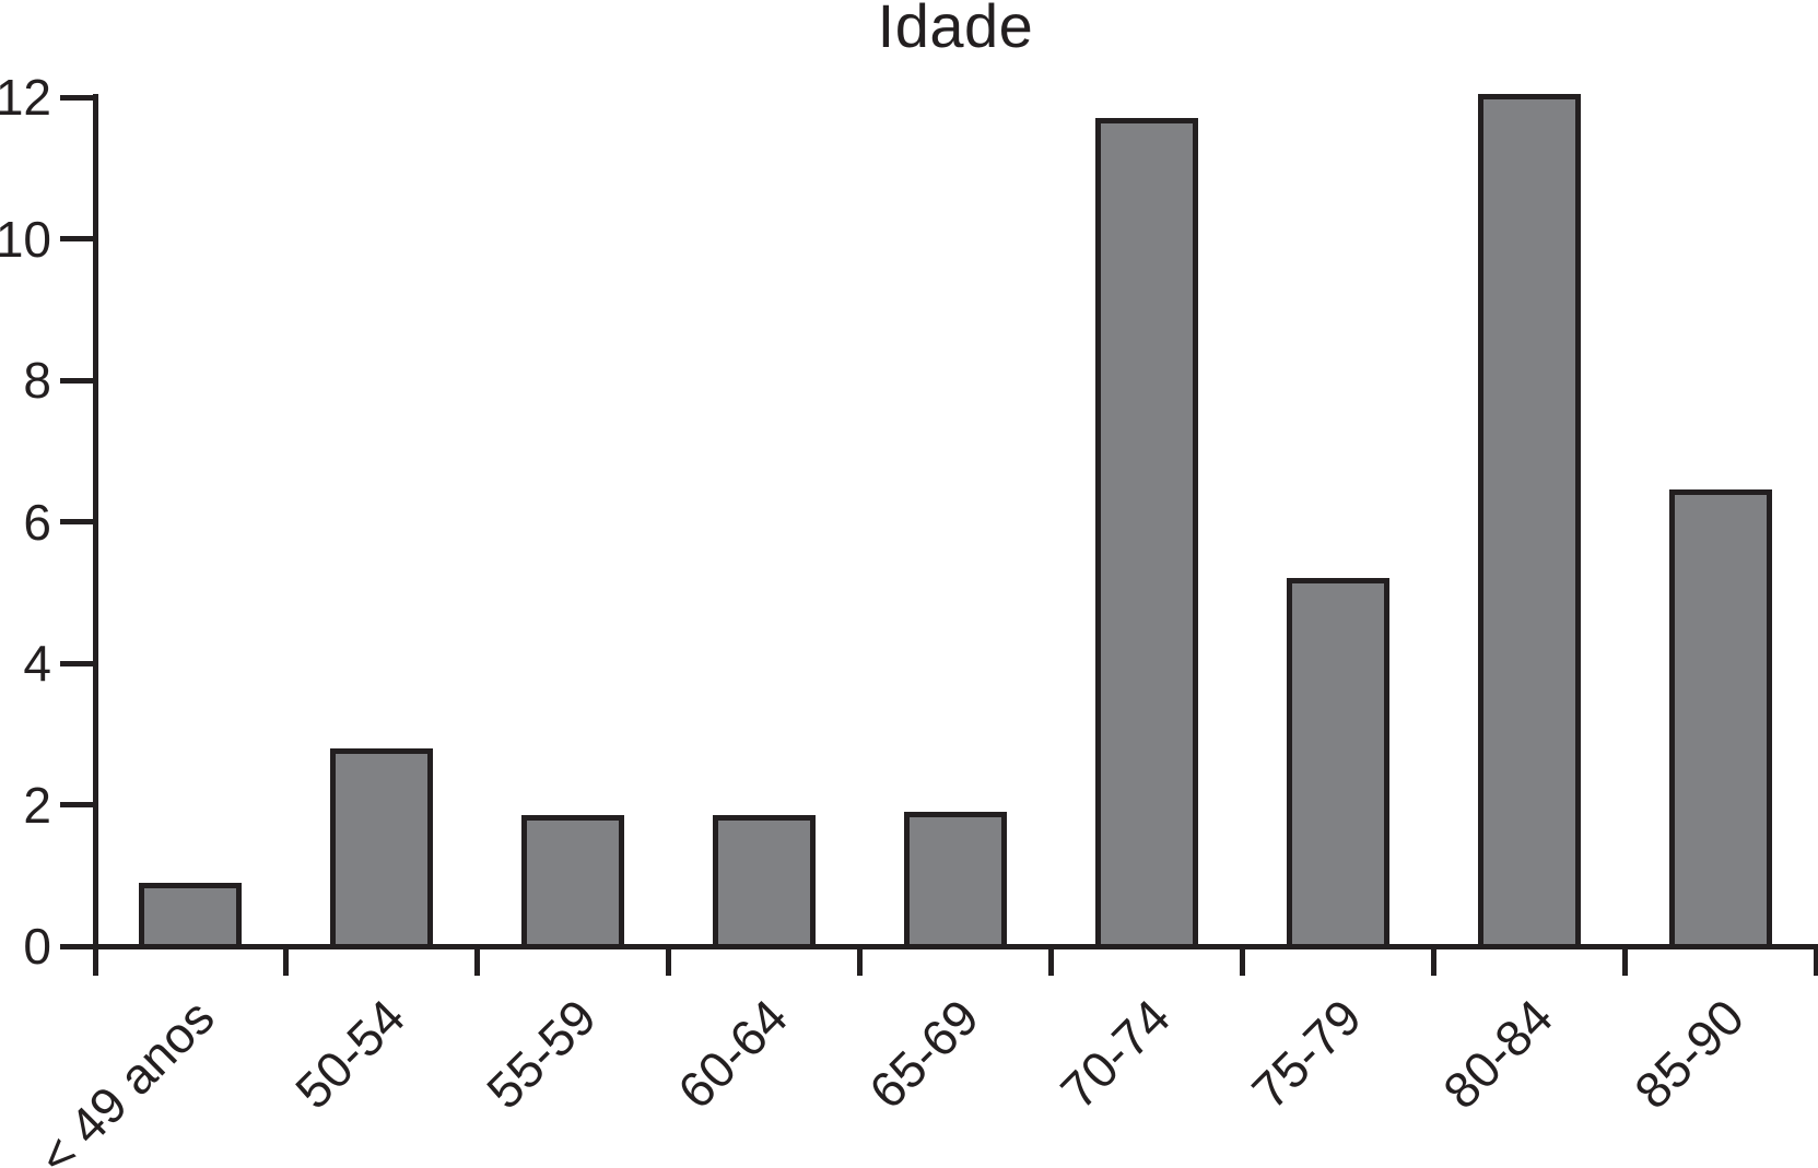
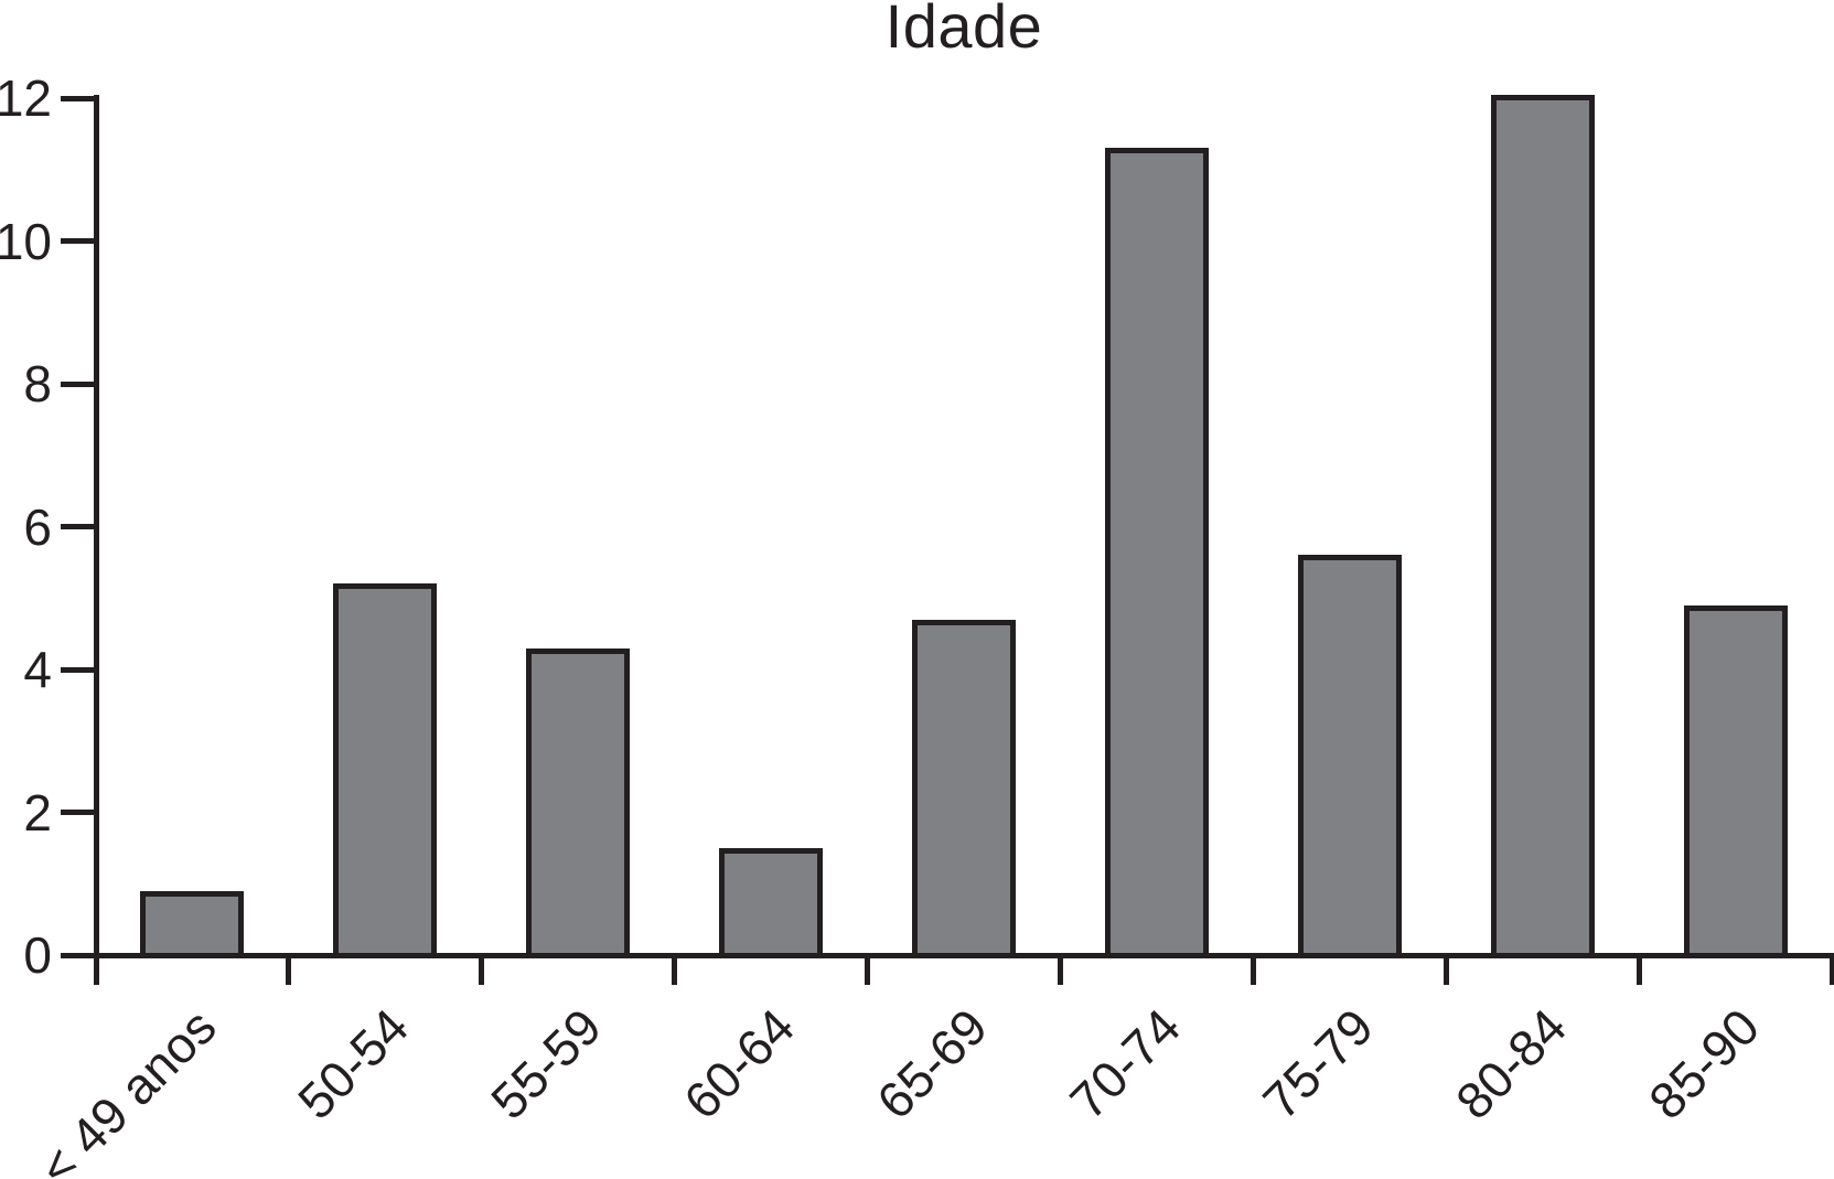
50-54: 2.8 -> 5.2
55-59: 1.9 -> 4.3
60-64: 1.9 -> 1.5
65-69: 1.9 -> 4.7
70-74: 11.7 -> 11.3
75-79: 5.2 -> 5.6
85-90: 6.5 -> 4.9
